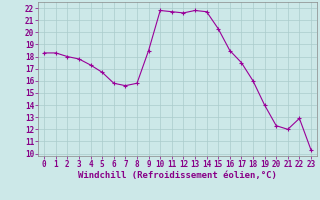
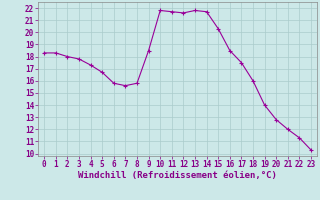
20: 12.3 -> 12.8
22: 12.9 -> 11.3
